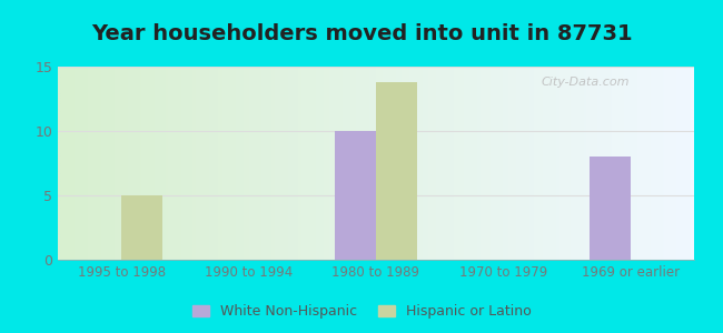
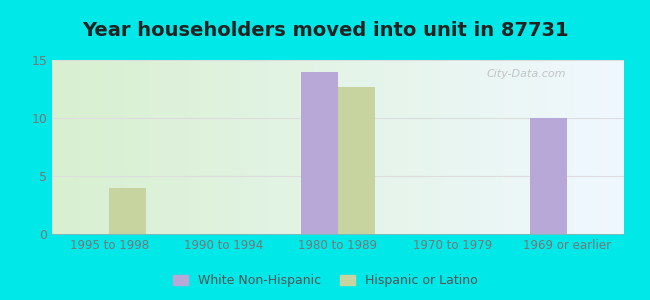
Hispanic or Latino/1995 to 1998: 5.0 -> 4.0
White Non-Hispanic/1980 to 1989: 10 -> 14
Hispanic or Latino/1980 to 1989: 13.8 -> 12.7
White Non-Hispanic/1969 or earlier: 8 -> 10
